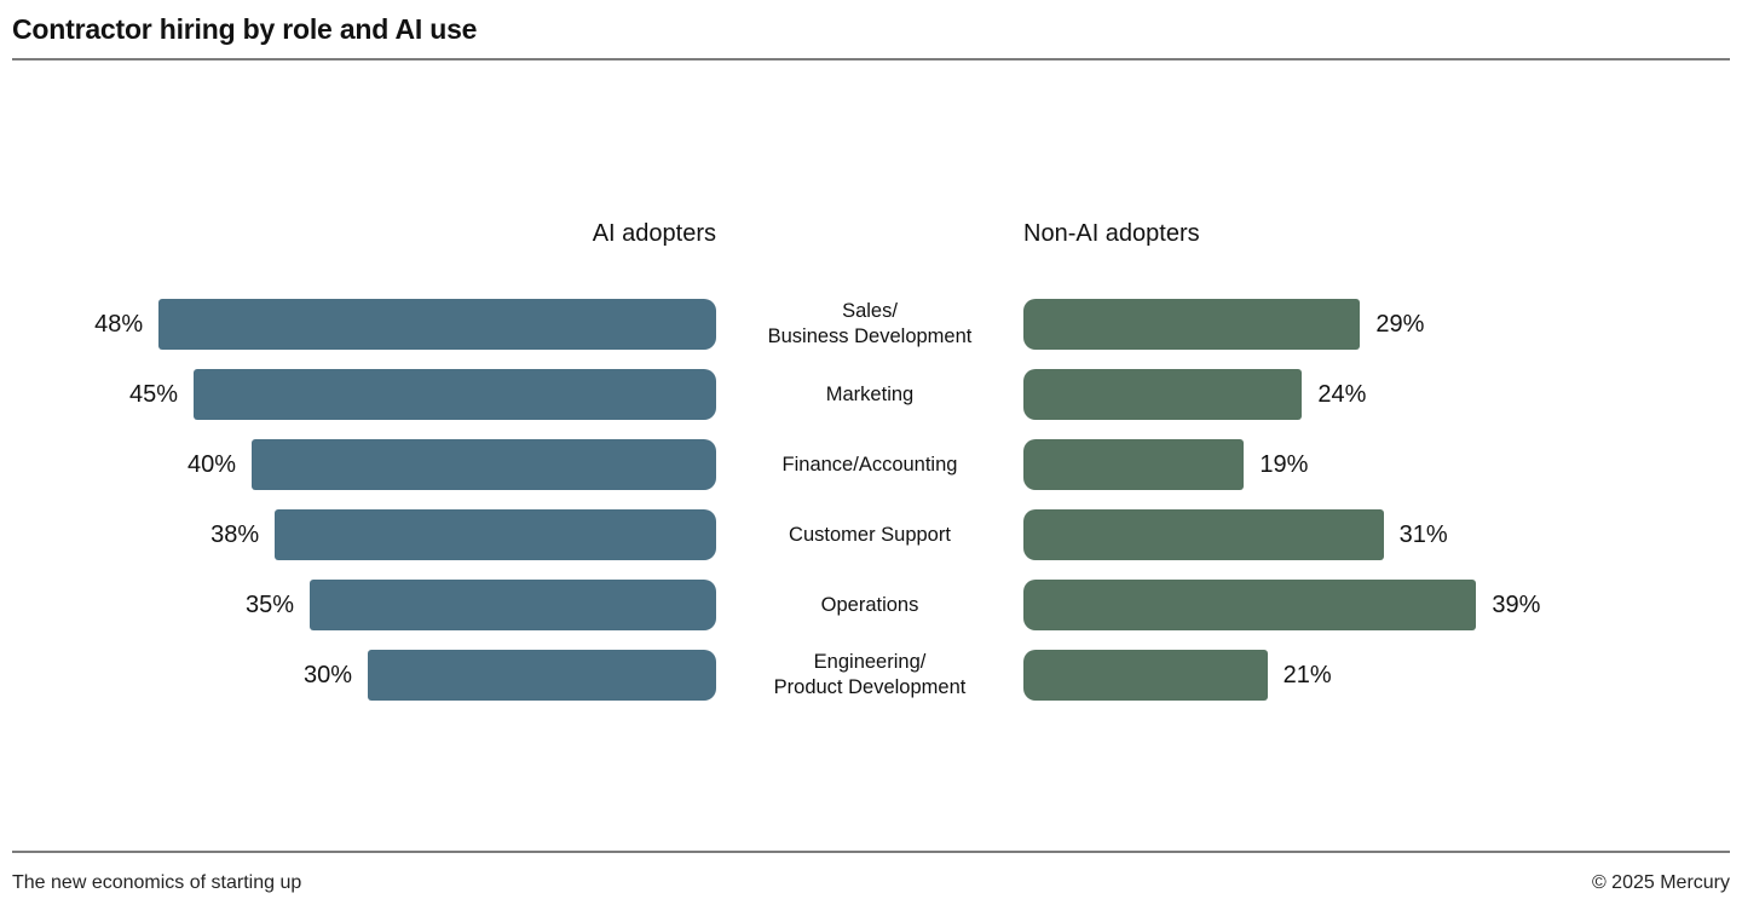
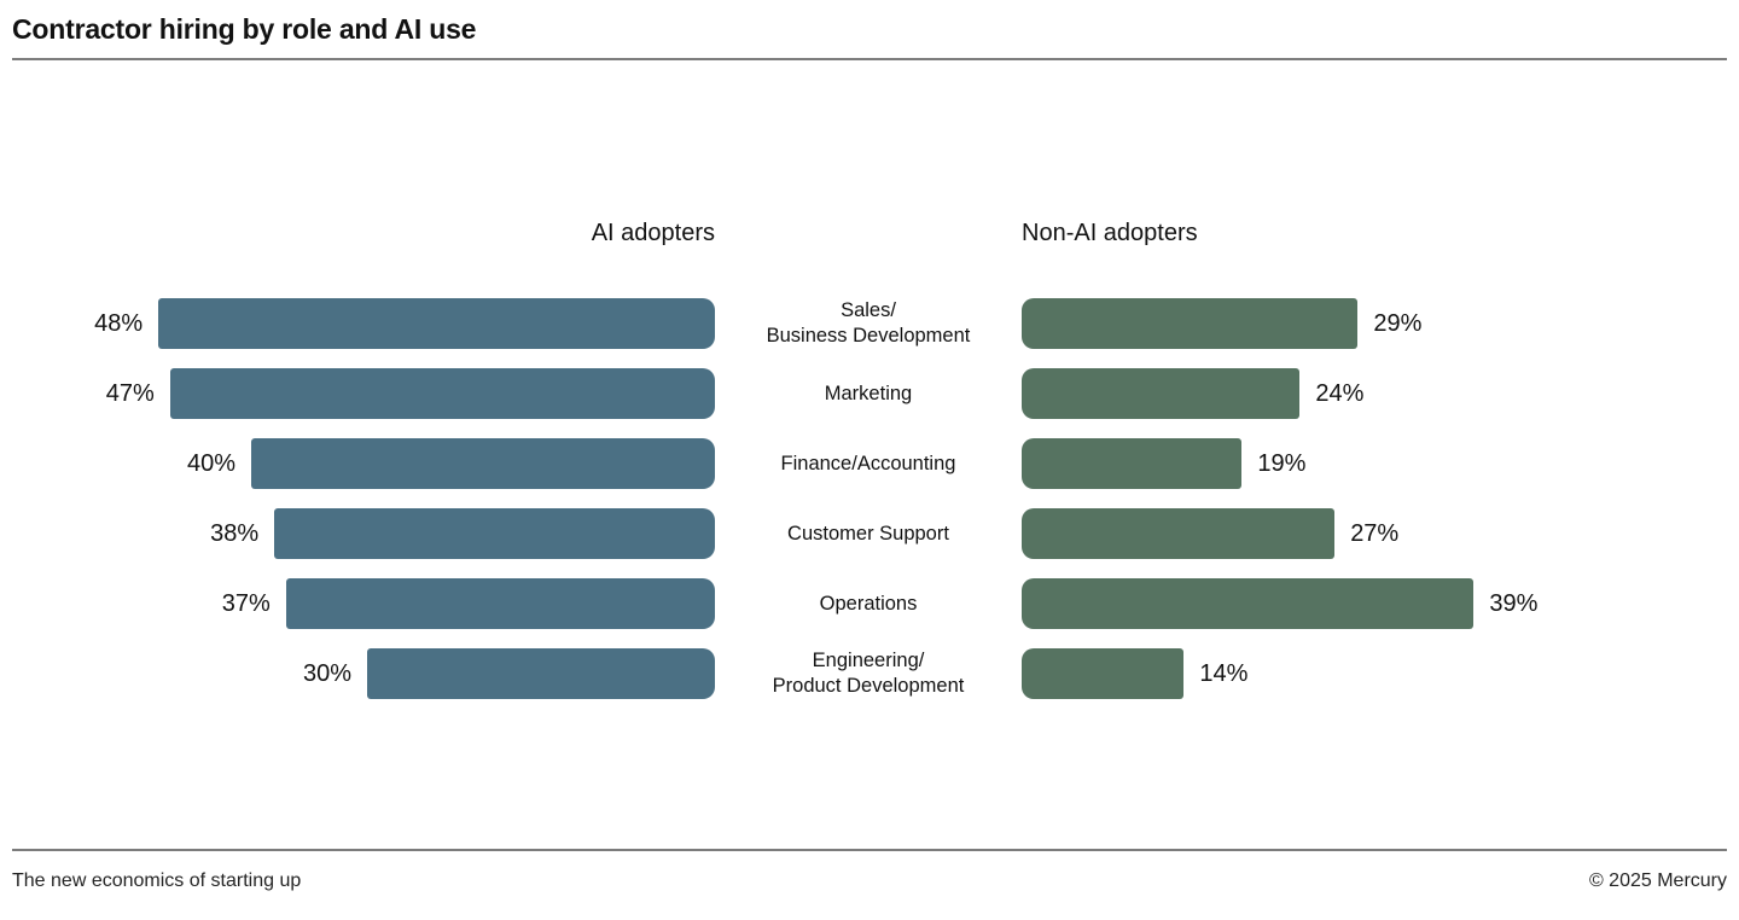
AI adopters/Marketing: 45% -> 47%
Non-AI adopters/Customer Support: 31% -> 27%
AI adopters/Operations: 35% -> 37%
Non-AI adopters/Engineering/ Product Development: 21% -> 14%
